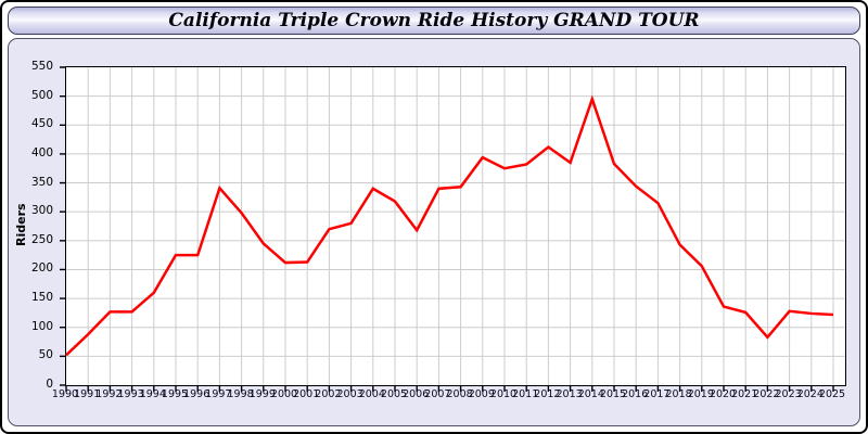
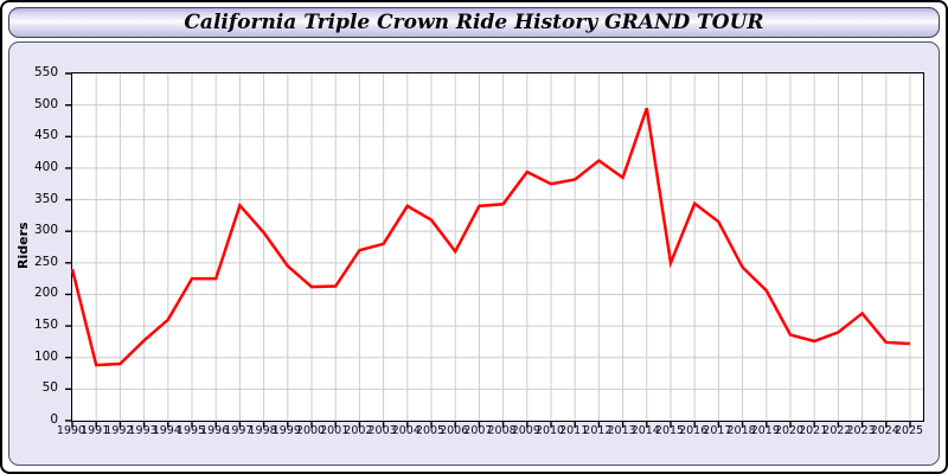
1990: 50 -> 240
1992: 130 -> 90
2015: 380 -> 250
2022: 80 -> 140
2023: 130 -> 170
